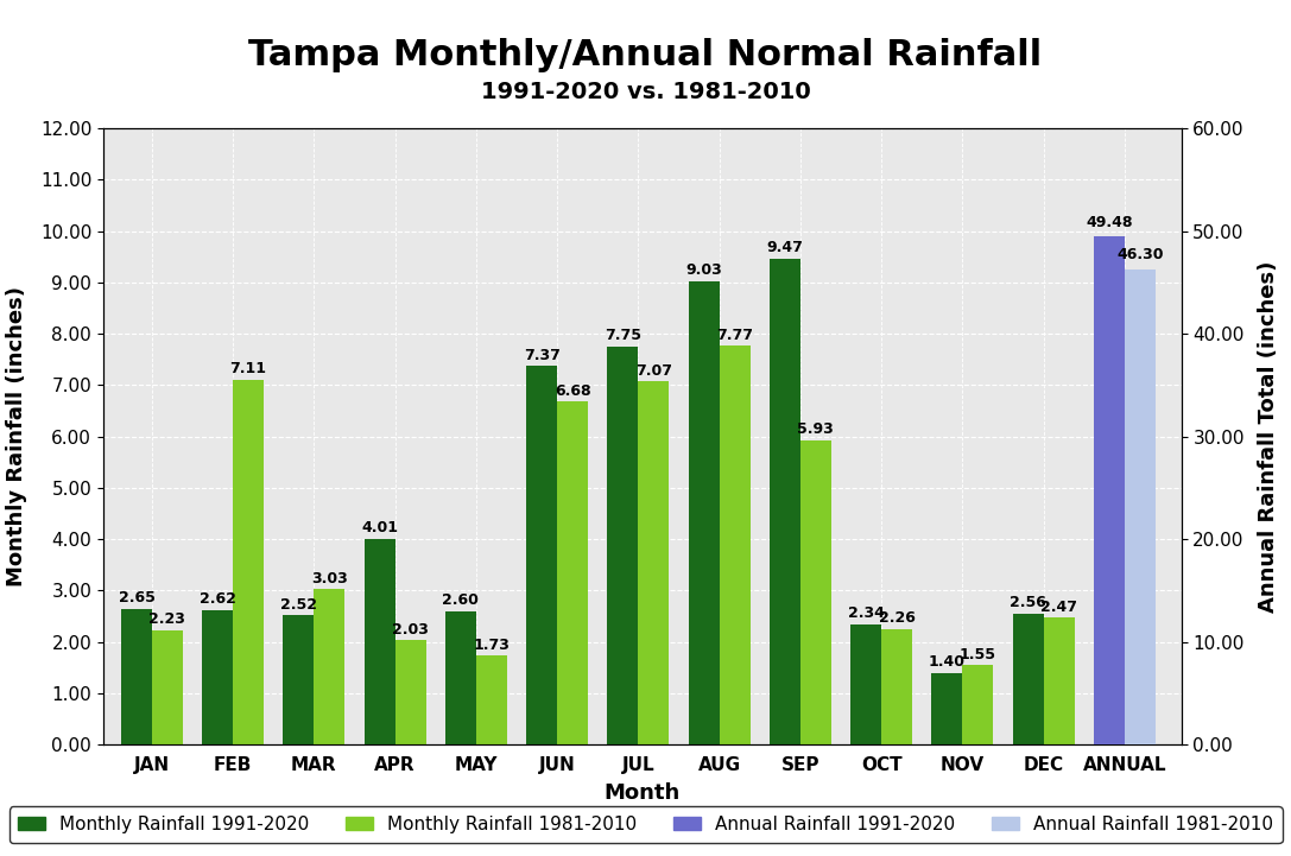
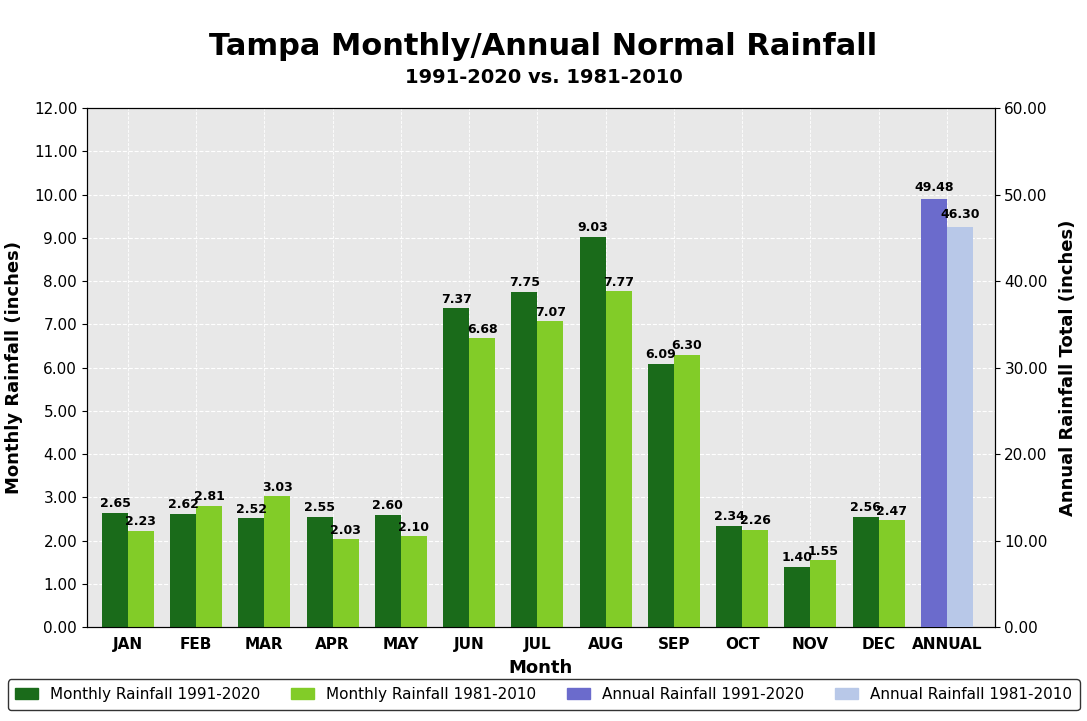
Monthly Rainfall 1981-2010/FEB: 7.11 -> 2.81
Monthly Rainfall 1991-2020/APR: 4.01 -> 2.55
Monthly Rainfall 1981-2010/MAY: 1.73 -> 2.10
Monthly Rainfall 1991-2020/SEP: 9.47 -> 6.09
Monthly Rainfall 1981-2010/SEP: 5.93 -> 6.30
